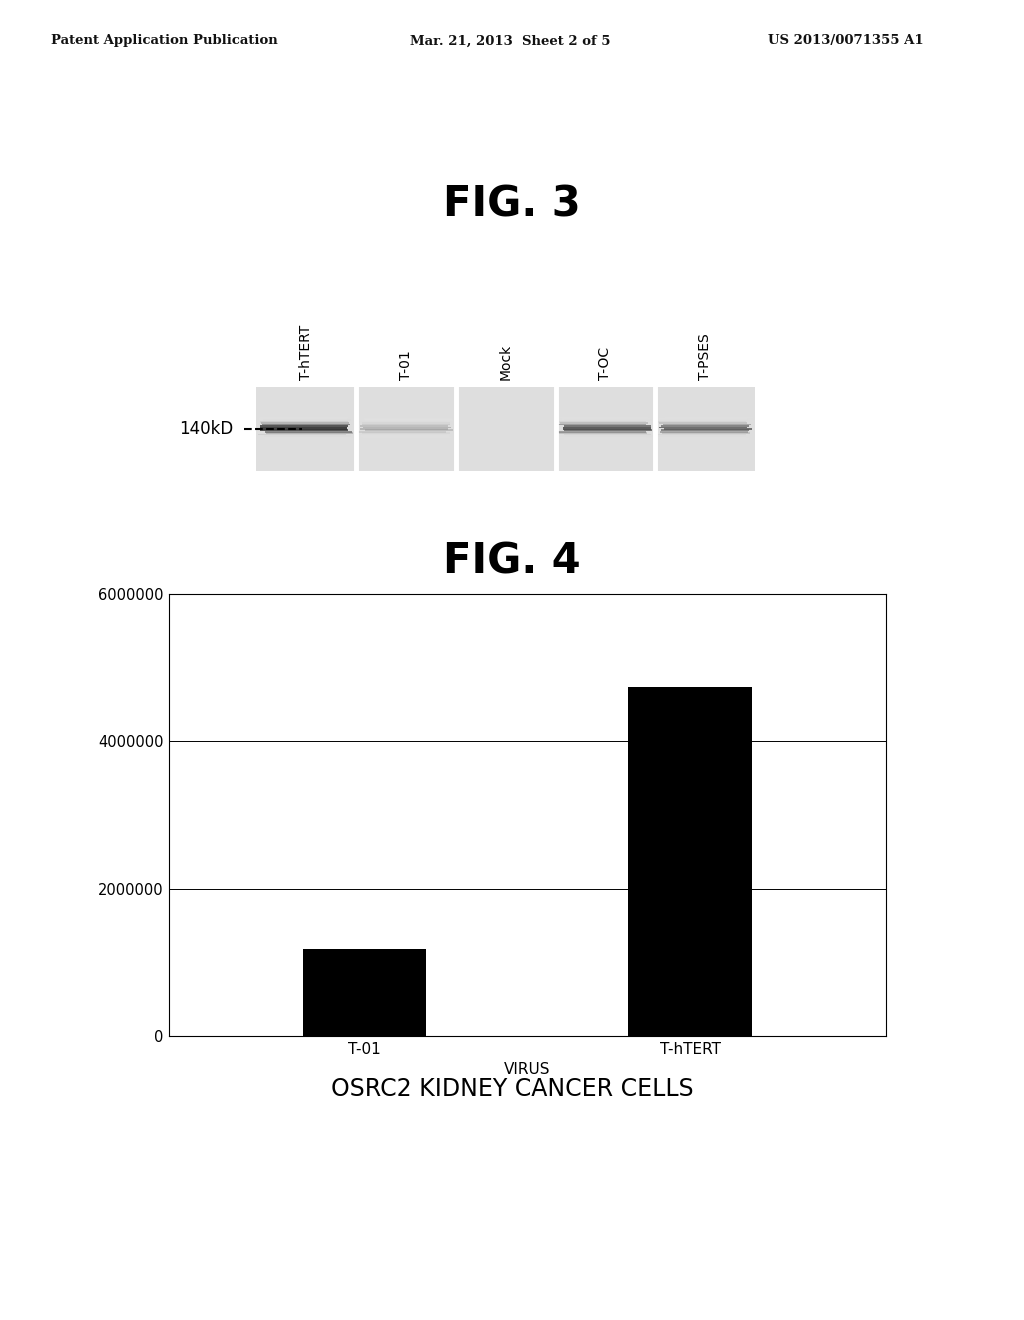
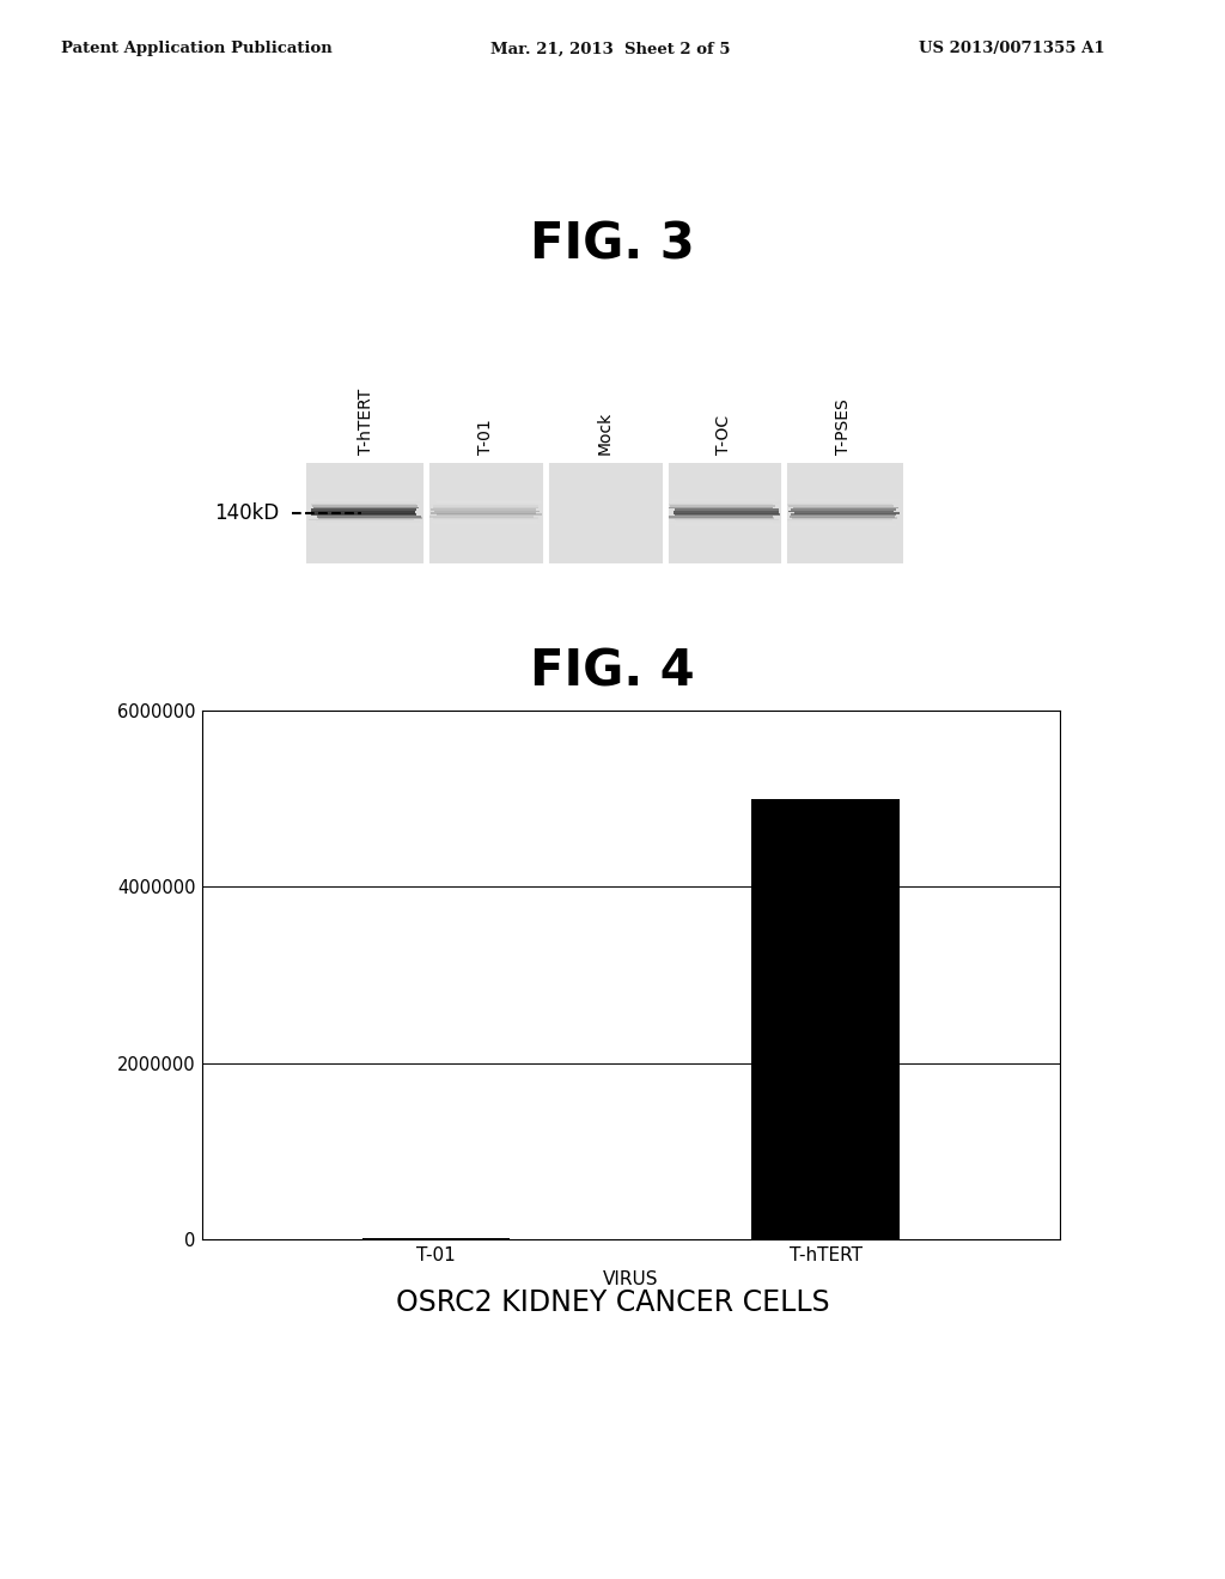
T-01: 1180000 -> 20000
T-hTERT: 4740000 -> 5000000
